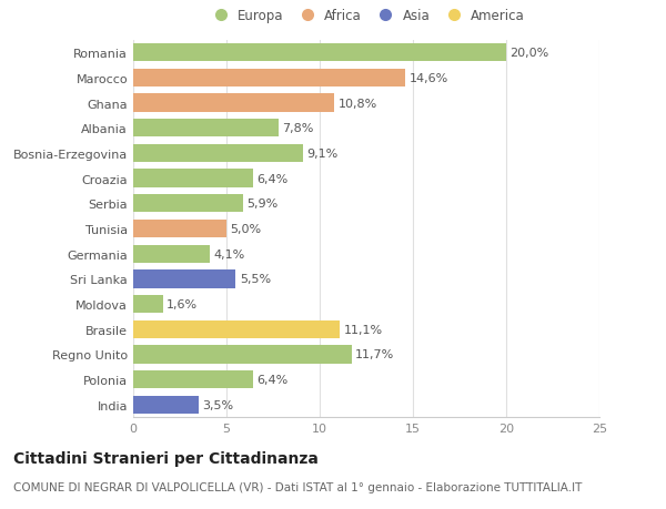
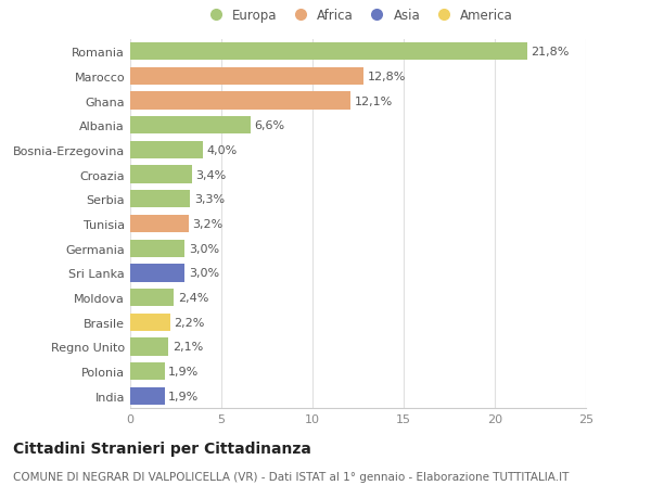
Romania: 20,0% -> 21,8%
Marocco: 14,6% -> 12,8%
Ghana: 10,8% -> 12,1%
Albania: 7,8% -> 6,6%
Bosnia-Erzegovina: 9,1% -> 4,0%
Croazia: 6,4% -> 3,4%
Serbia: 5,9% -> 3,3%
Tunisia: 5,0% -> 3,2%
Germania: 4,1% -> 3,0%
Sri Lanka: 5,5% -> 3,0%
Moldova: 1,6% -> 2,4%
Brasile: 11,1% -> 2,2%
Regno Unito: 11,7% -> 2,1%
Polonia: 6,4% -> 1,9%
India: 3,5% -> 1,9%
